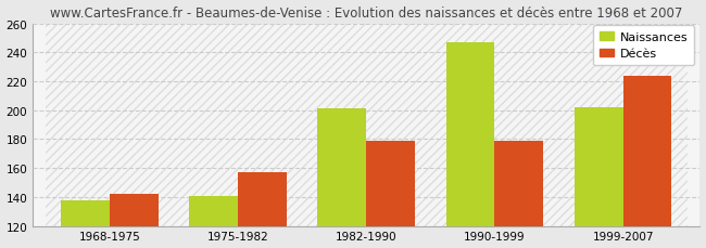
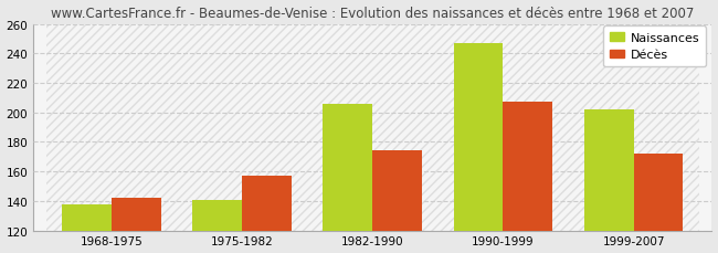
Naissances/1982-1990: 201 -> 206
Décès/1982-1990: 179 -> 174
Décès/1990-1999: 179 -> 207
Décès/1999-2007: 224 -> 172
